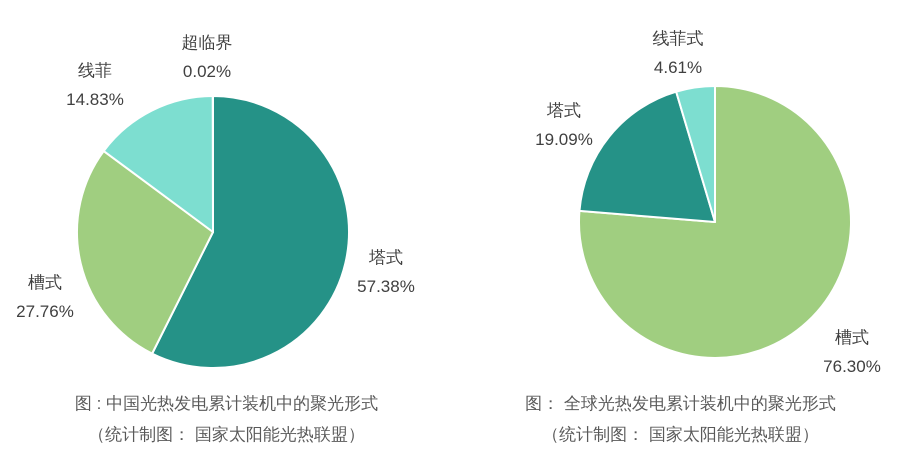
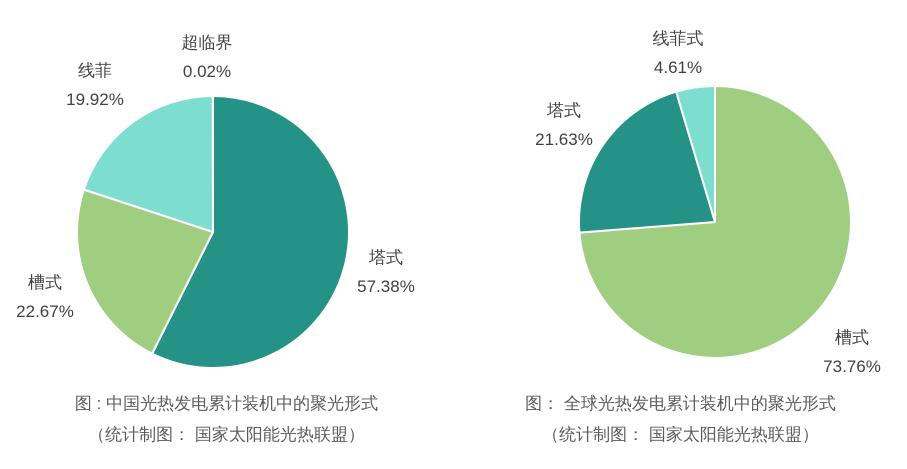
图 : 中国光热发电累计装机中的聚光形式/槽式: 27.76% -> 22.67%
图 : 中国光热发电累计装机中的聚光形式/线菲: 14.83% -> 19.92%
图： 全球光热发电累计装机中的聚光形式/槽式: 76.30% -> 73.76%
图： 全球光热发电累计装机中的聚光形式/塔式: 19.09% -> 21.63%
